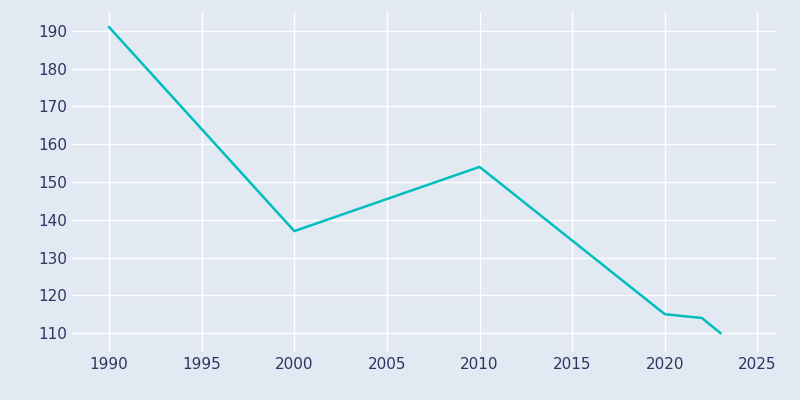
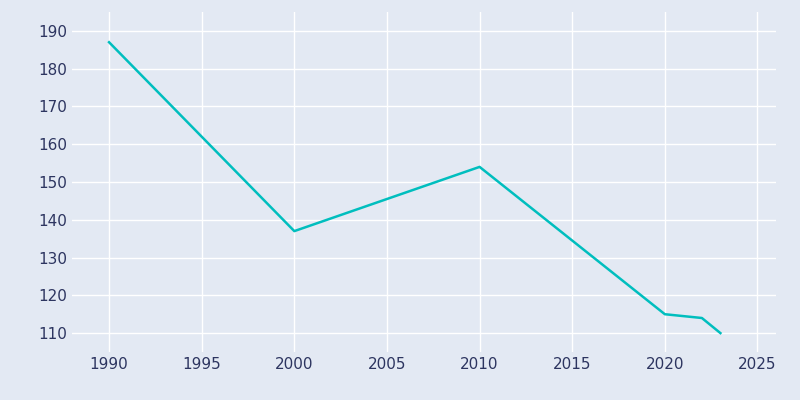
1990: 191 -> 187
